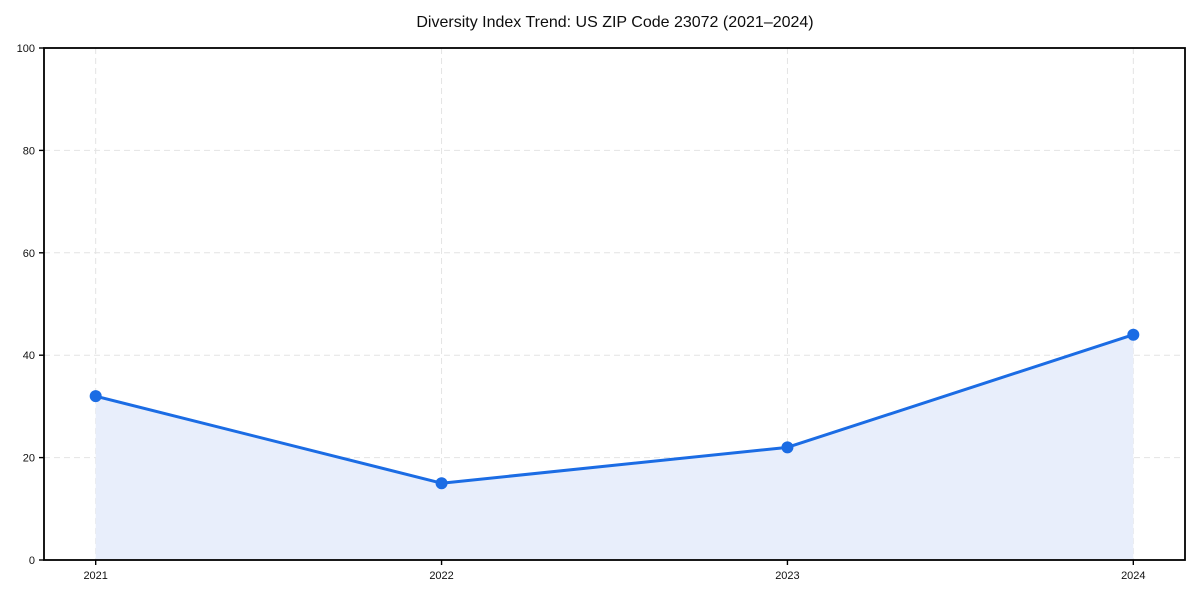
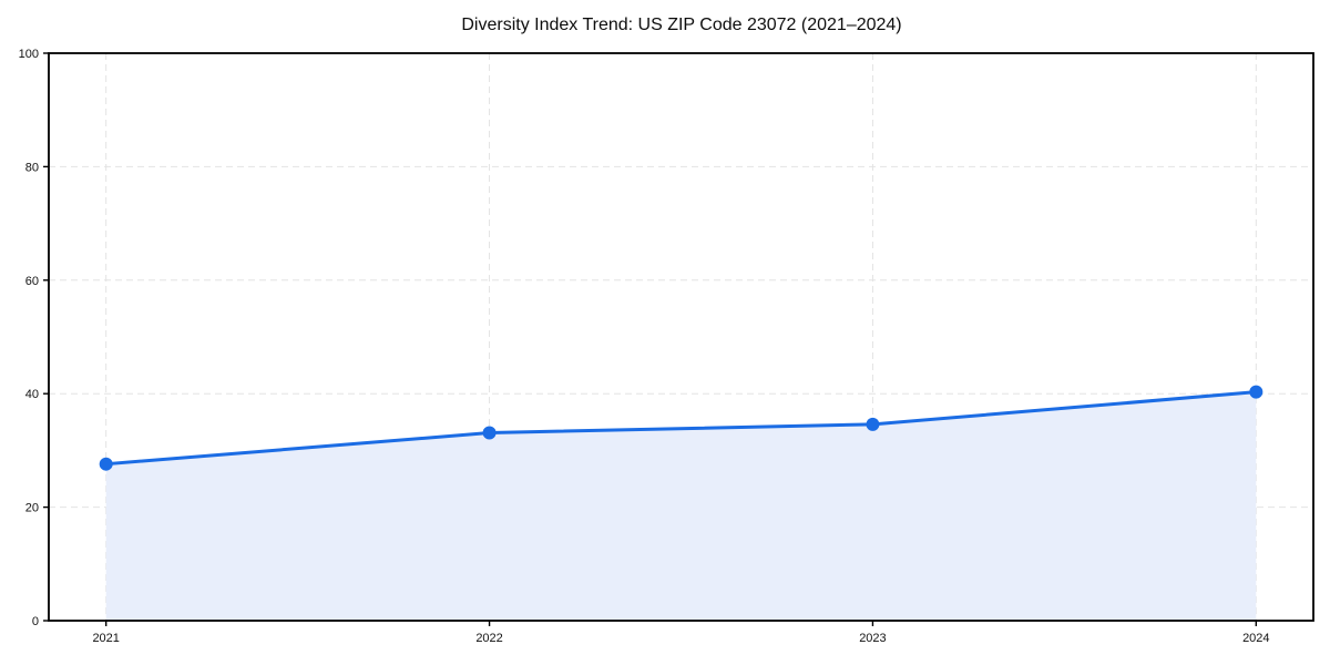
2021: 32 -> 28
2022: 15 -> 33
2023: 22 -> 35
2024: 44 -> 40
